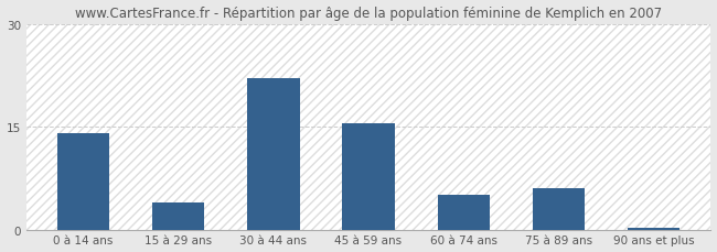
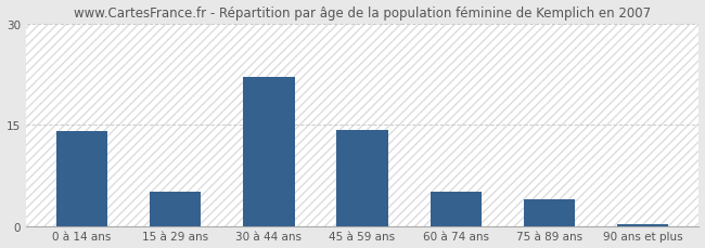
15 à 29 ans: 4.0 -> 5.0
45 à 59 ans: 15.5 -> 14.2
75 à 89 ans: 6.0 -> 4.0
